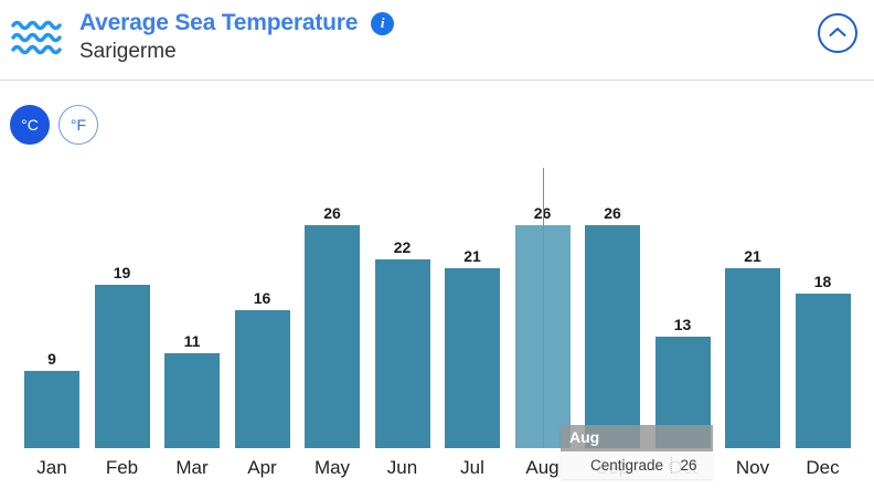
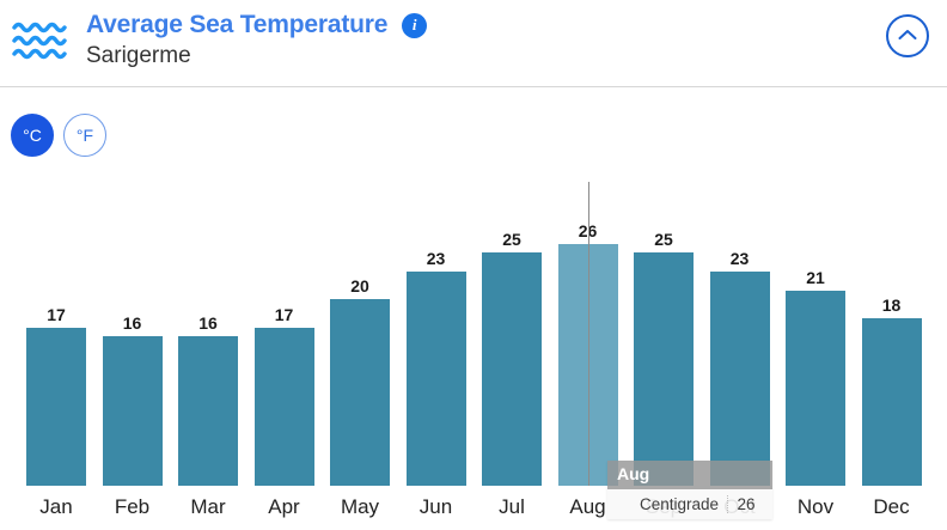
Jan: 9 -> 17
Feb: 19 -> 16
Mar: 11 -> 16
Apr: 16 -> 17
May: 26 -> 20
Jun: 22 -> 23
Jul: 21 -> 25
Sep: 26 -> 25
Oct: 13 -> 23
